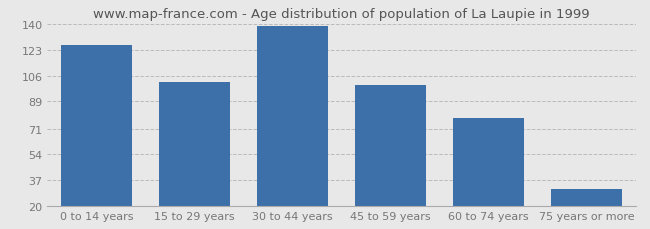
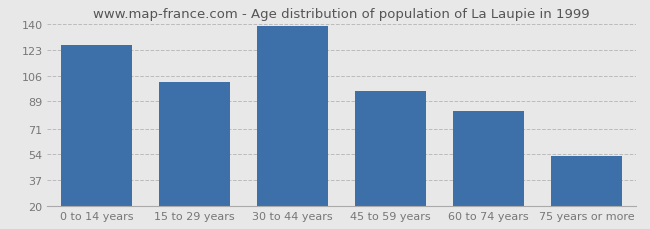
45 to 59 years: 100 -> 96
60 to 74 years: 78 -> 83
75 years or more: 31 -> 53
